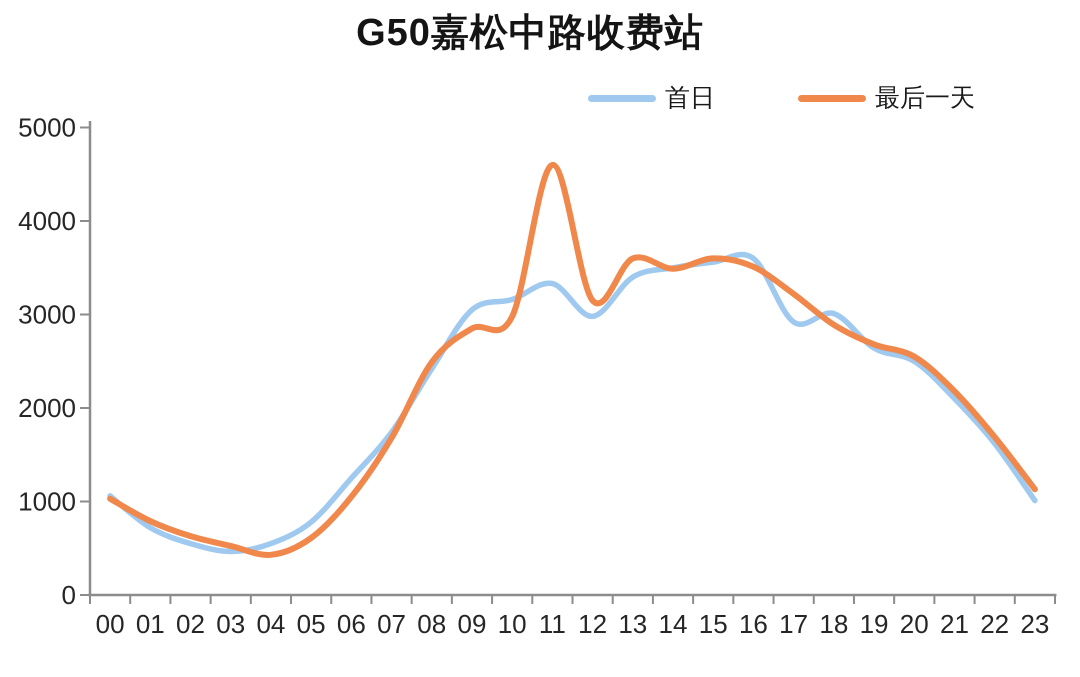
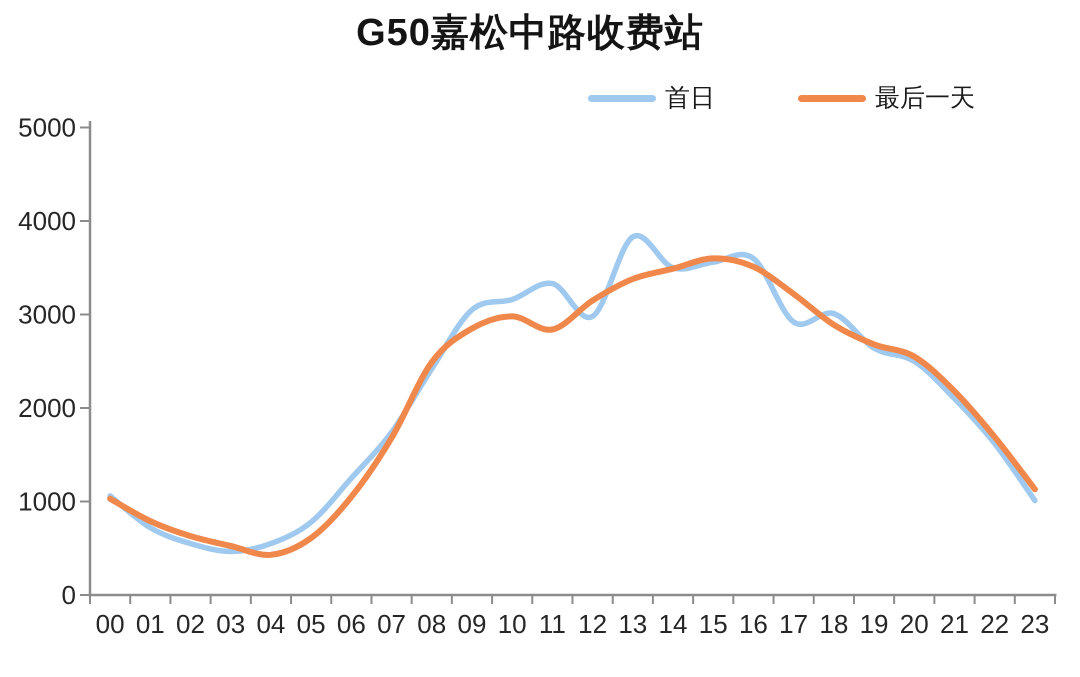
最后一天/11: 4600 -> 2800
首日/13: 3400 -> 3800
最后一天/13: 3600 -> 3400
